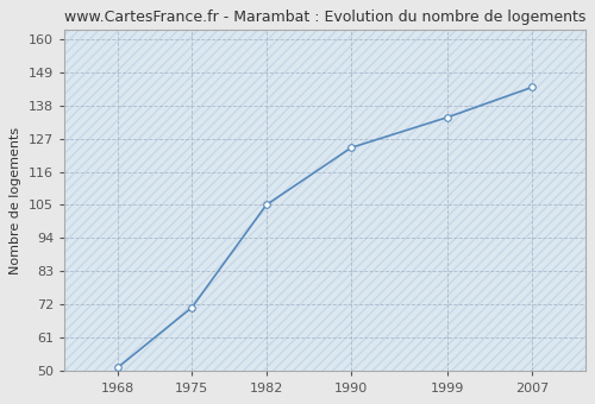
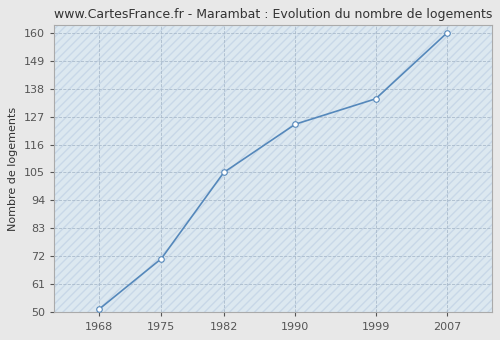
2007: 144 -> 160
